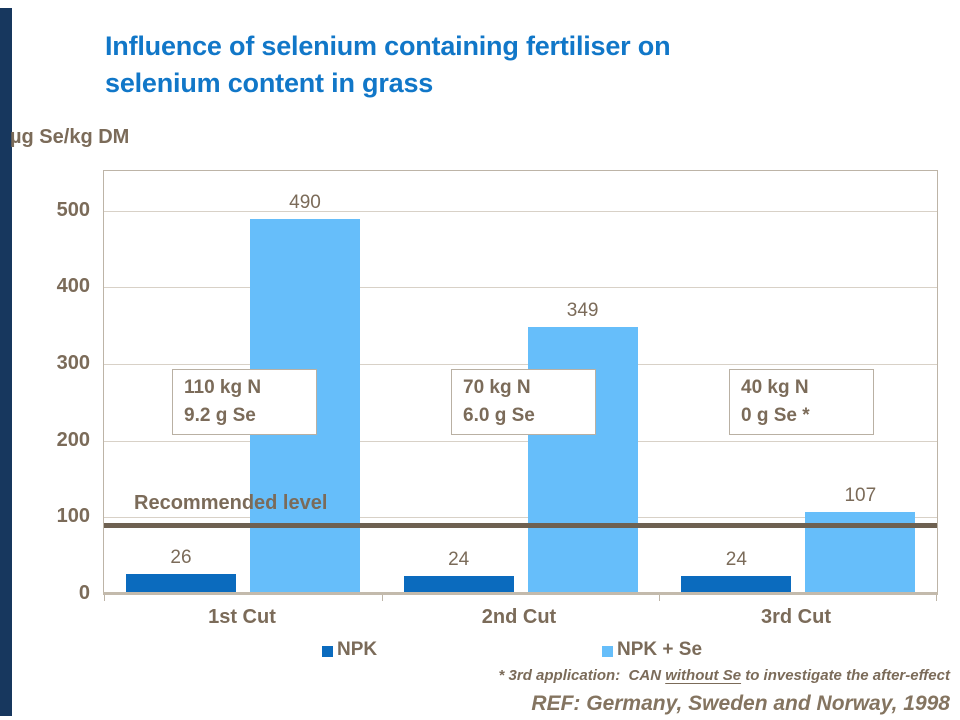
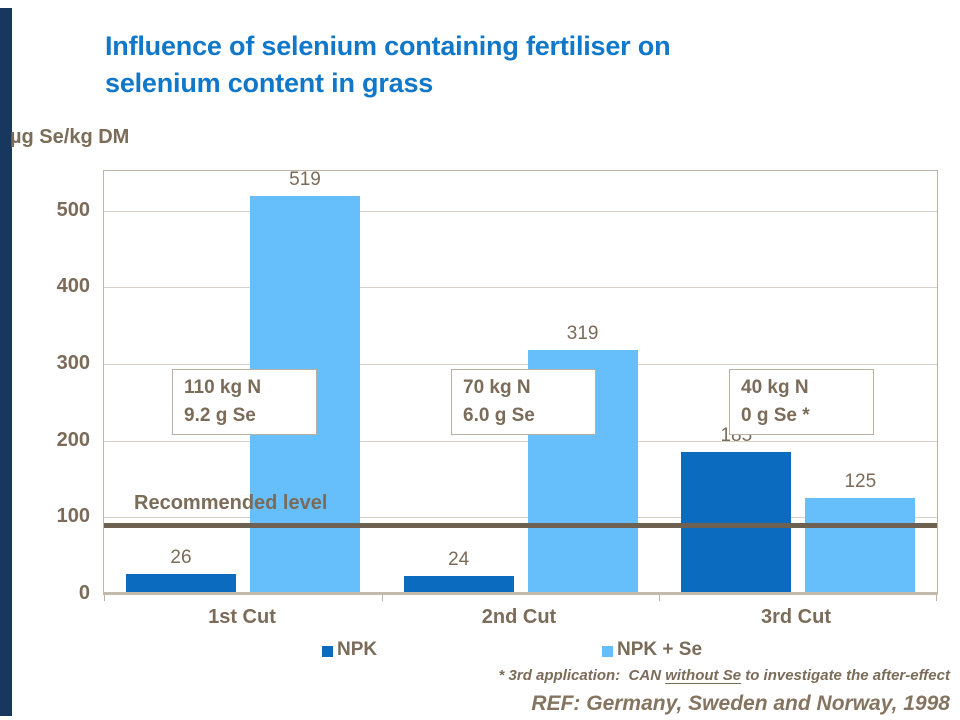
NPK + Se/1st Cut: 490 -> 519
NPK + Se/2nd Cut: 349 -> 319
NPK/3rd Cut: 24 -> 185
NPK + Se/3rd Cut: 107 -> 125
